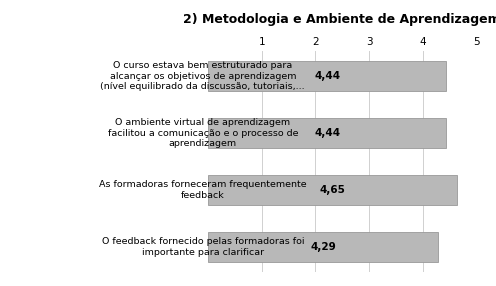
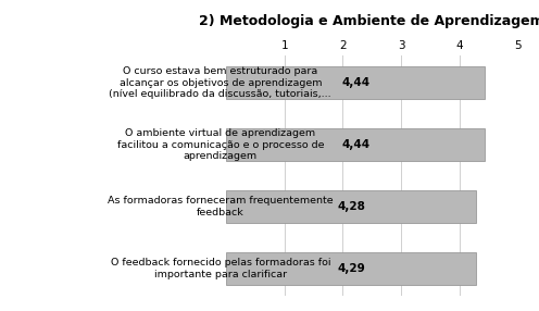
As formadoras forneceram frequentemente feedback: 4,65 -> 4,28
